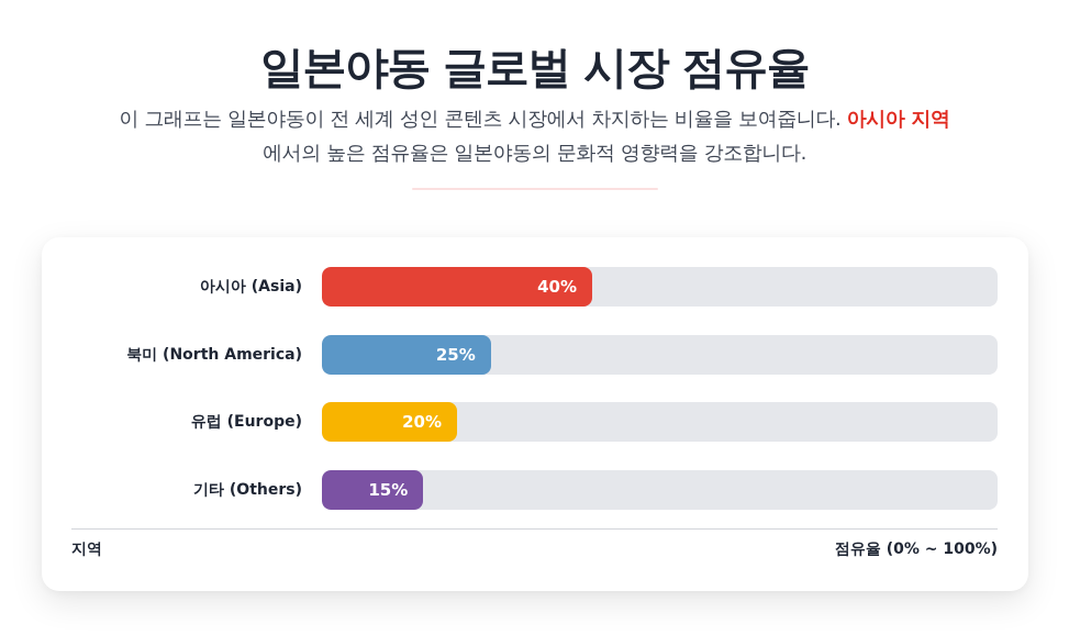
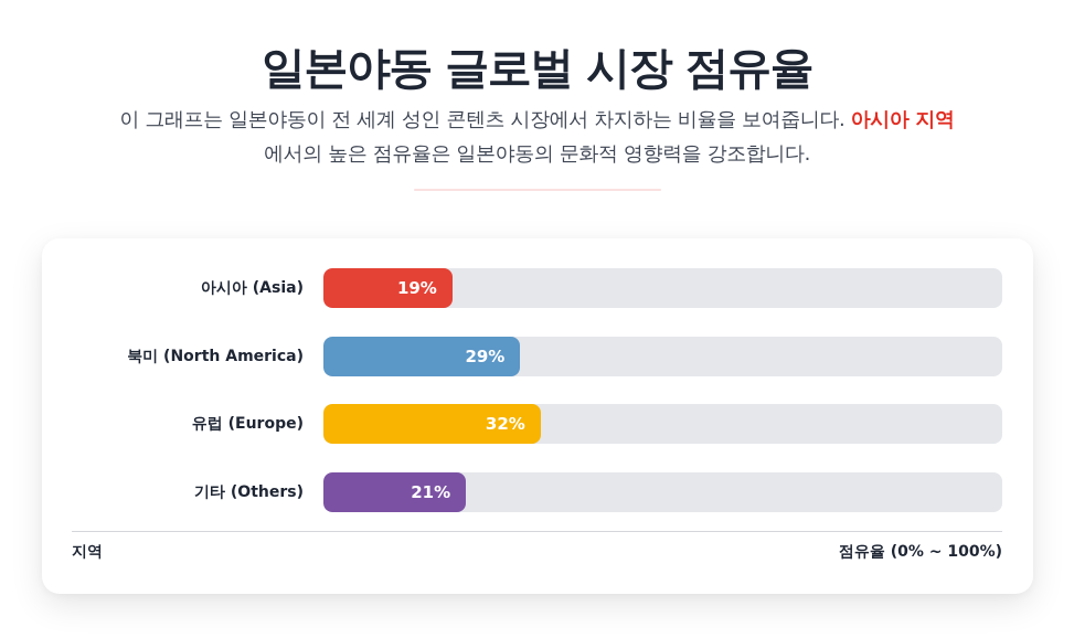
아시아 (Asia): 40% -> 19%
북미 (North America): 25% -> 29%
유럽 (Europe): 20% -> 32%
기타 (Others): 15% -> 21%
